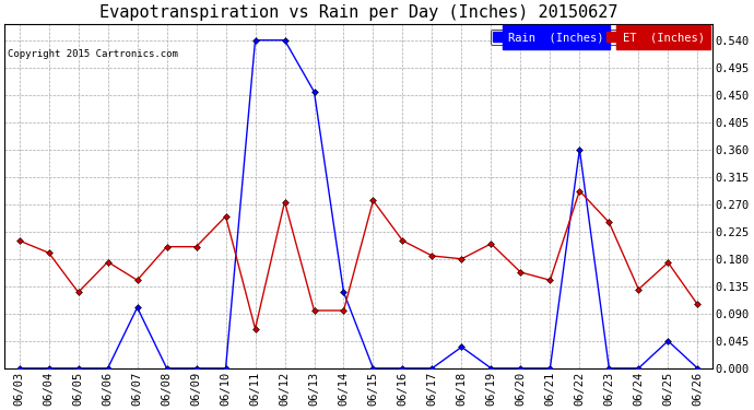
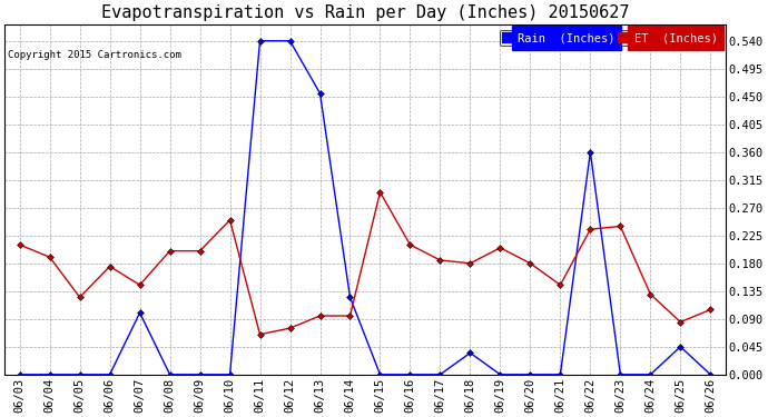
ET (Inches)/06/12: 0.274 -> 0.075
ET (Inches)/06/15: 0.276 -> 0.295
ET (Inches)/06/20: 0.158 -> 0.180
ET (Inches)/06/22: 0.292 -> 0.235
ET (Inches)/06/25: 0.174 -> 0.085
